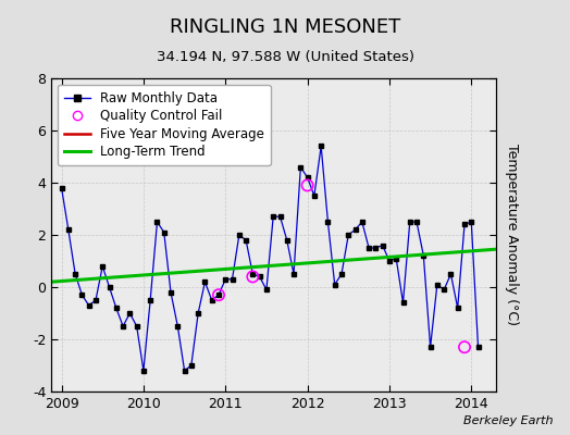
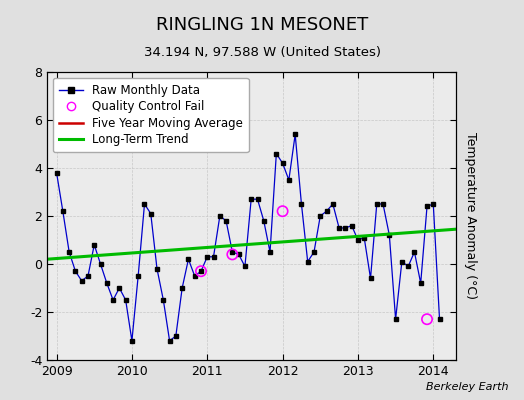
Quality Control Fail/2012: 3.9 -> 2.2
